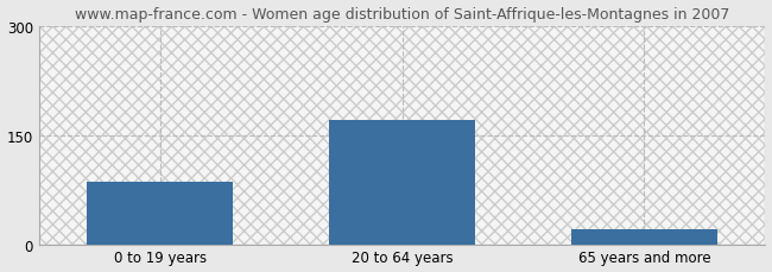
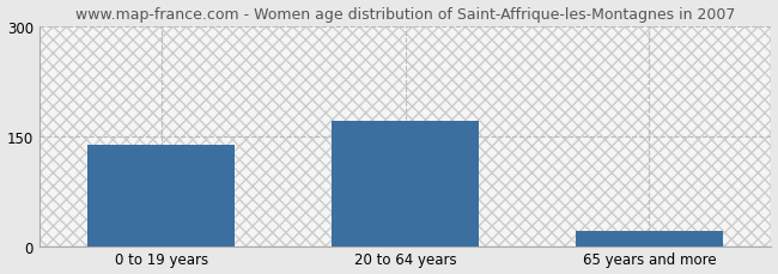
0 to 19 years: 86 -> 138
